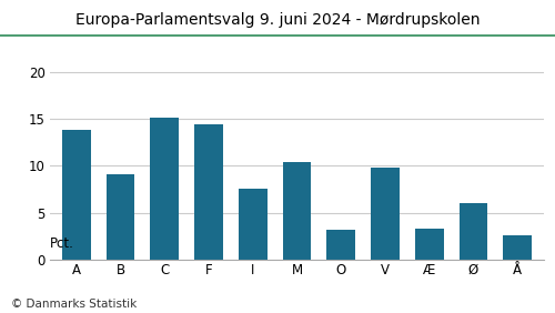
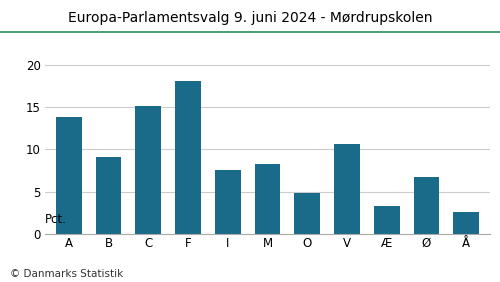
F: 14.4 -> 18.1
M: 10.4 -> 8.3
O: 3.2 -> 4.8
V: 9.8 -> 10.7
Ø: 6.0 -> 6.7
